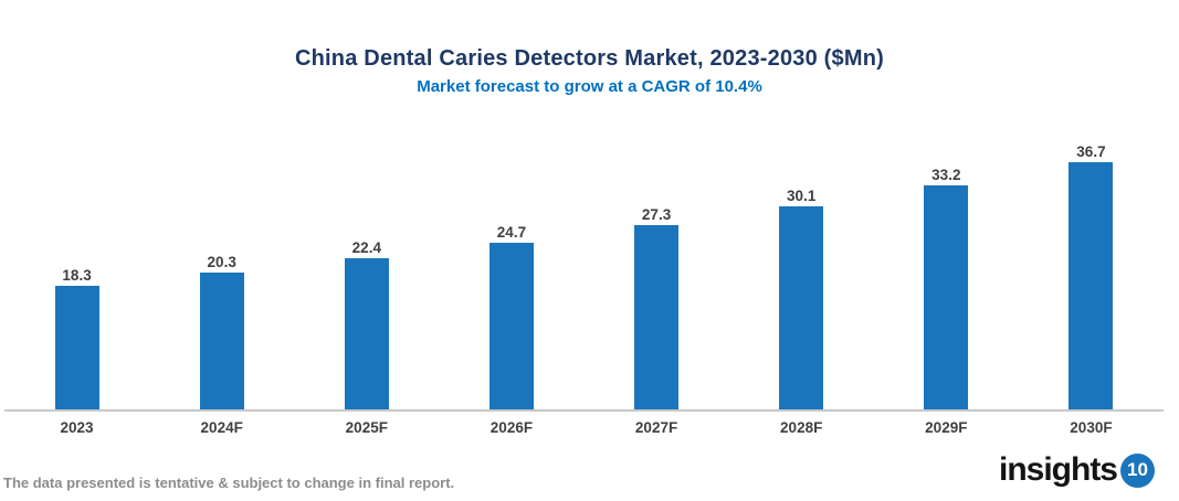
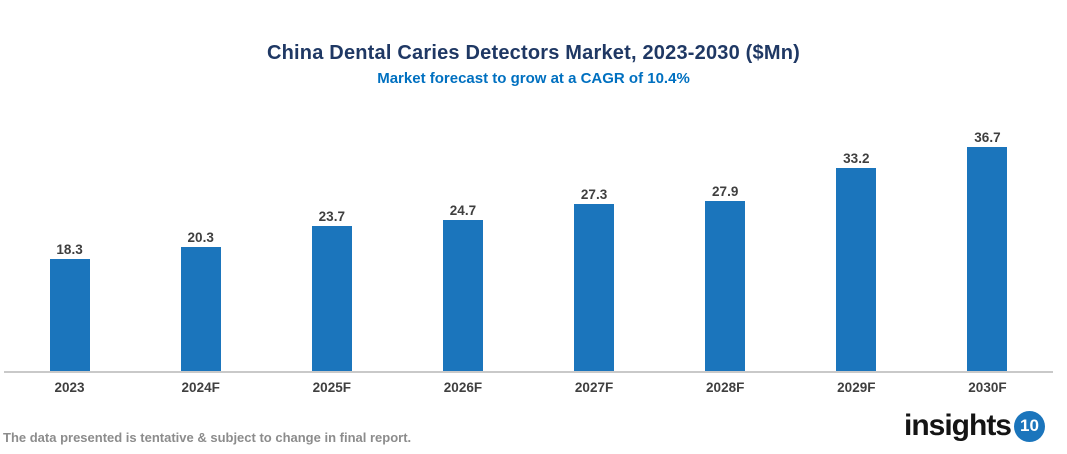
2025F: 22.4 -> 23.7
2028F: 30.1 -> 27.9
